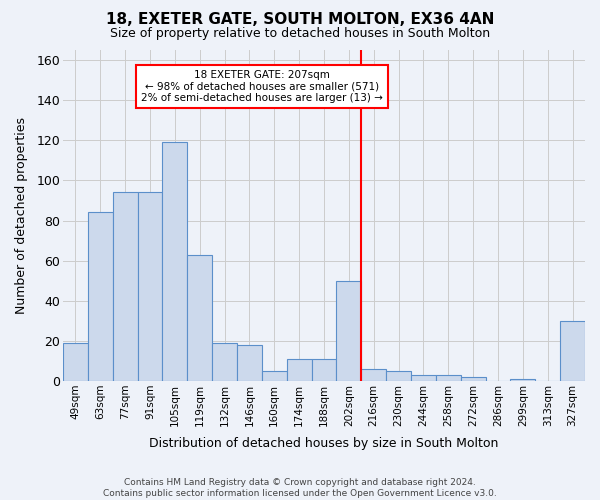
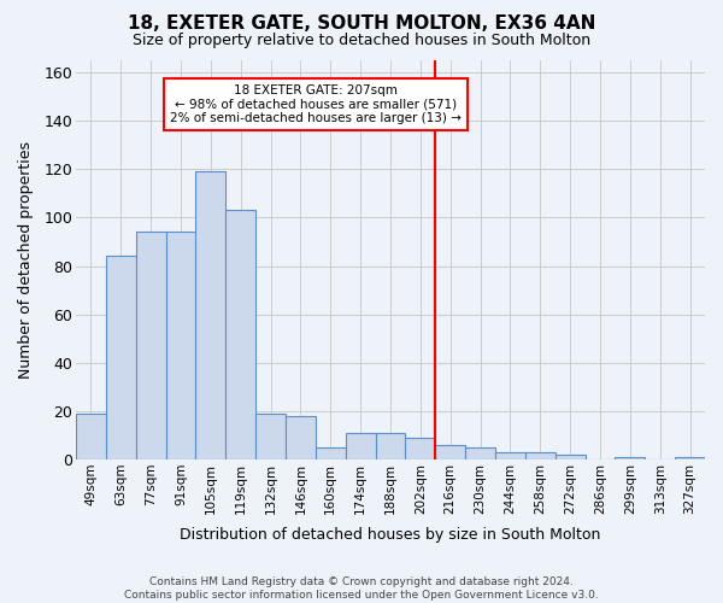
119sqm: 63 -> 103
202sqm: 50 -> 9
327sqm: 30 -> 1
